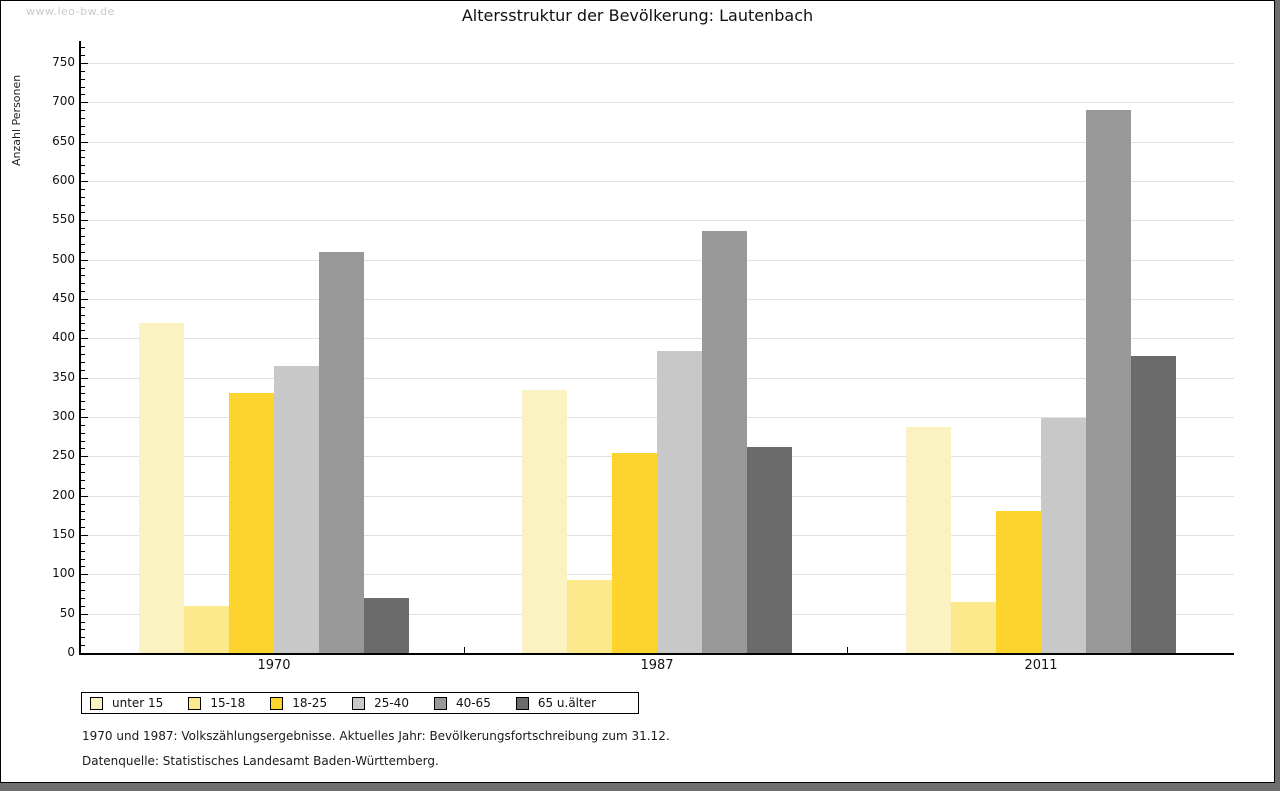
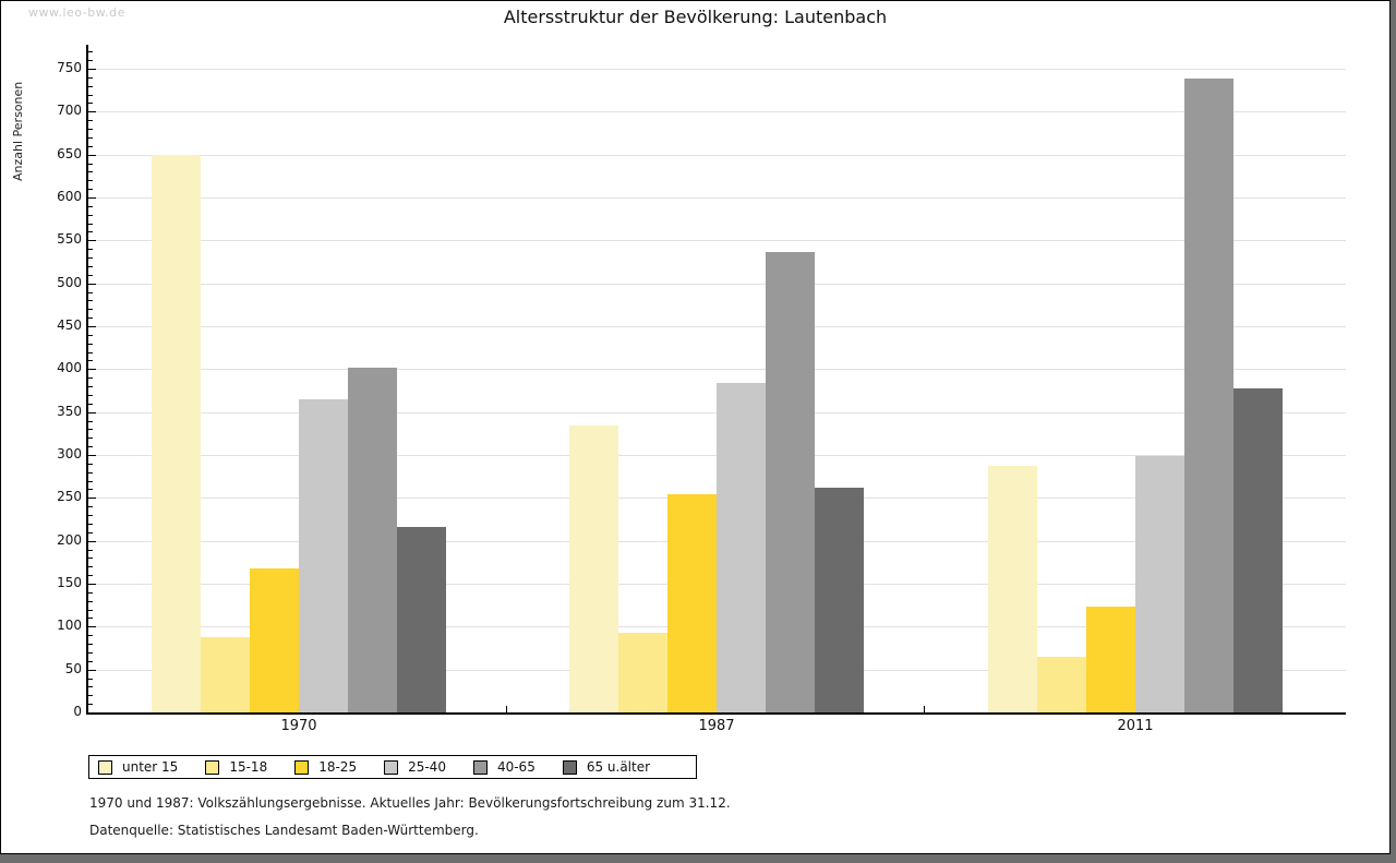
unter 15/1970: 420 -> 650
15-18/1970: 60 -> 90
18-25/1970: 330 -> 170
40-65/1970: 510 -> 400
65 u.älter/1970: 70 -> 220
18-25/2011: 180 -> 120
40-65/2011: 690 -> 740
